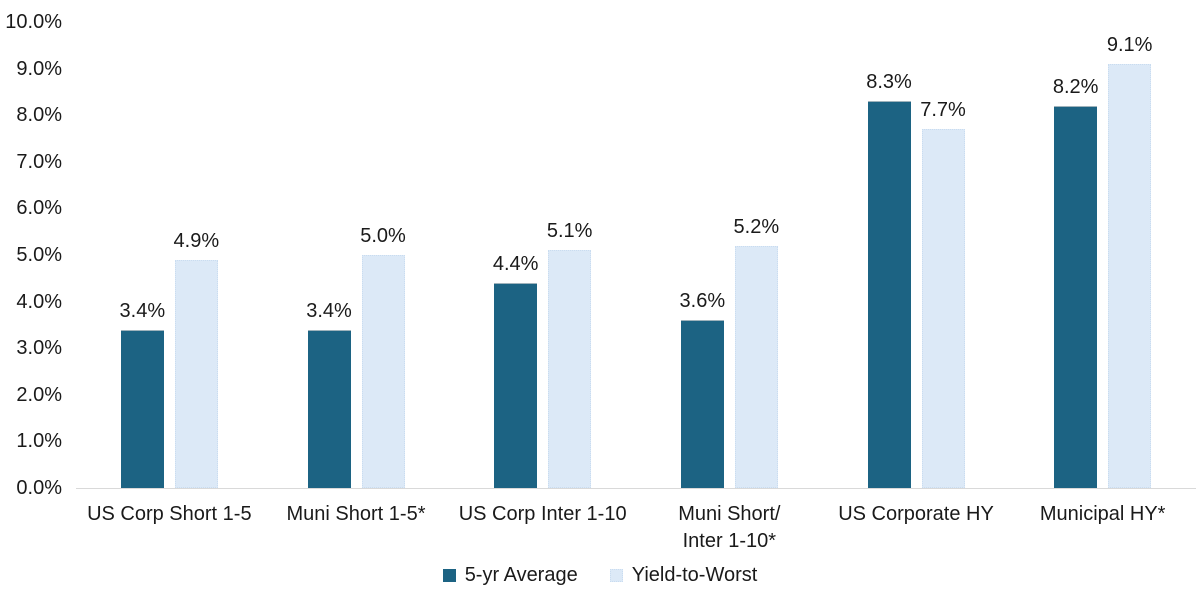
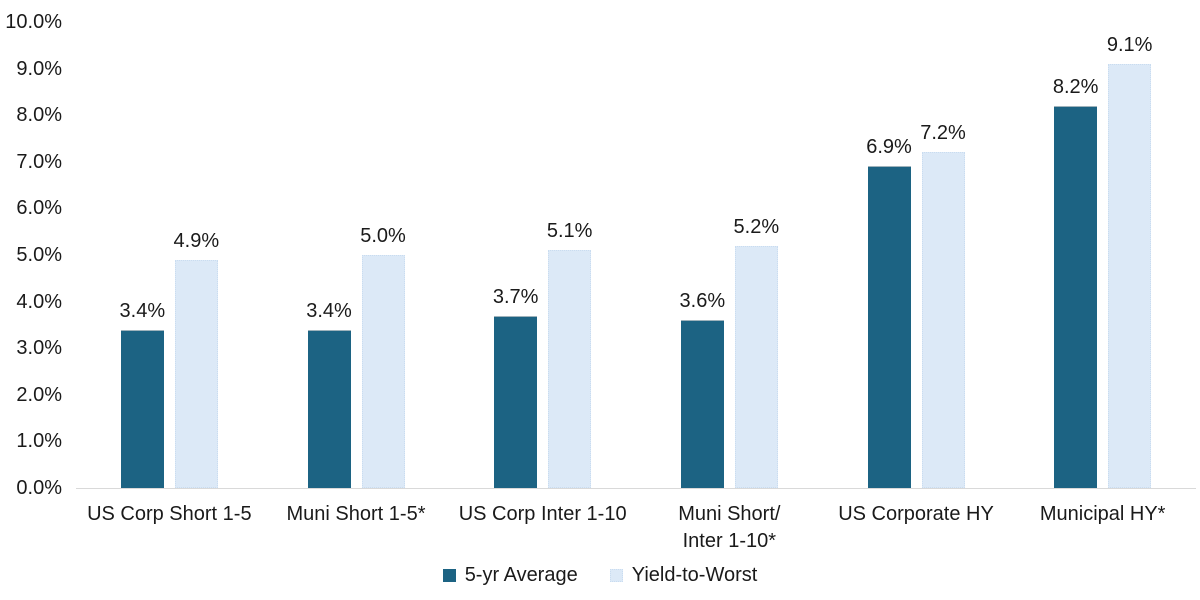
5-yr Average/US Corp Inter 1-10: 4.4% -> 3.7%
5-yr Average/US Corporate HY: 8.3% -> 6.9%
Yield-to-Worst/US Corporate HY: 7.7% -> 7.2%
